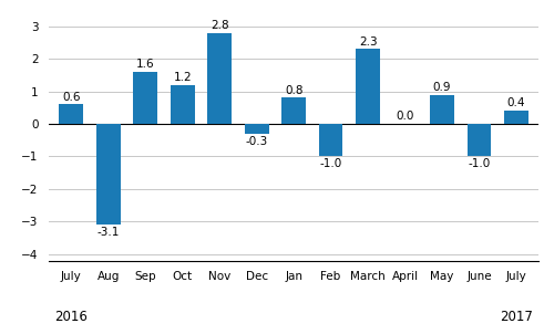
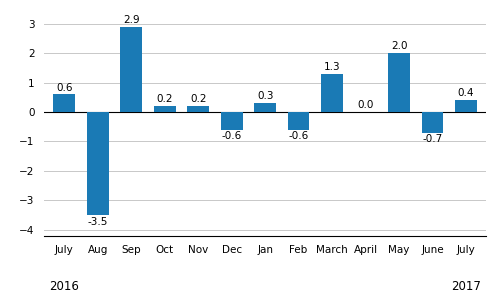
Aug: -3.1 -> -3.5
Sep: 1.6 -> 2.9
Oct: 1.2 -> 0.2
Nov: 2.8 -> 0.2
Dec: -0.3 -> -0.6
Jan: 0.8 -> 0.3
Feb: -1.0 -> -0.6
March: 2.3 -> 1.3
May: 0.9 -> 2.0
June: -1.0 -> -0.7
